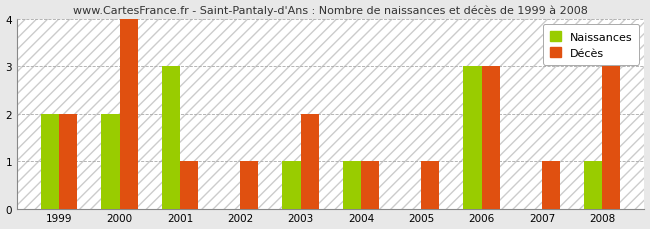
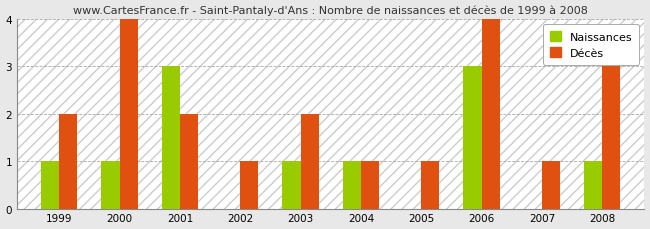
Naissances/1999: 2 -> 1
Naissances/2000: 2 -> 1
Décès/2001: 1 -> 2
Décès/2006: 3 -> 4
